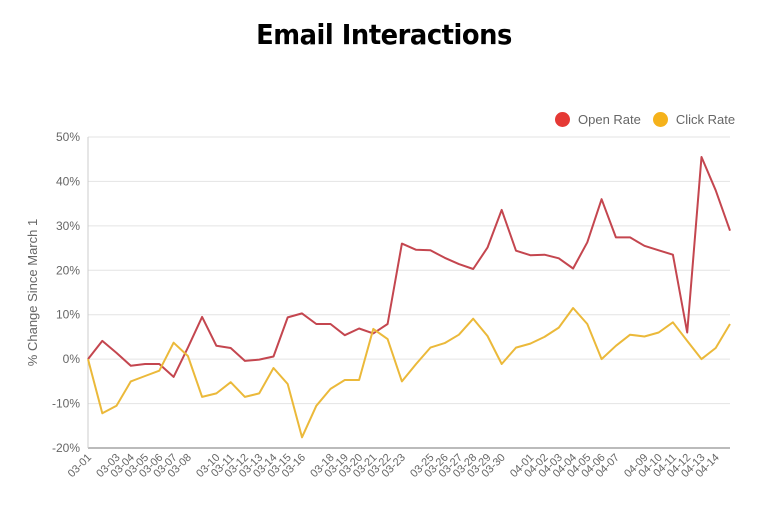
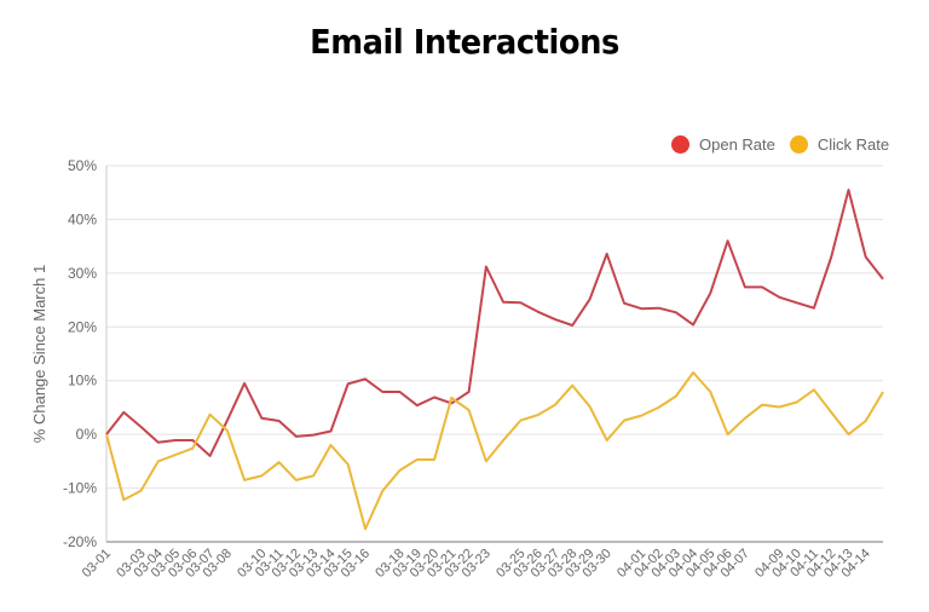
Open Rate/03-23: 26% -> 31%
Open Rate/04-12: 6% -> 33%
Open Rate/04-14: 38% -> 33%
